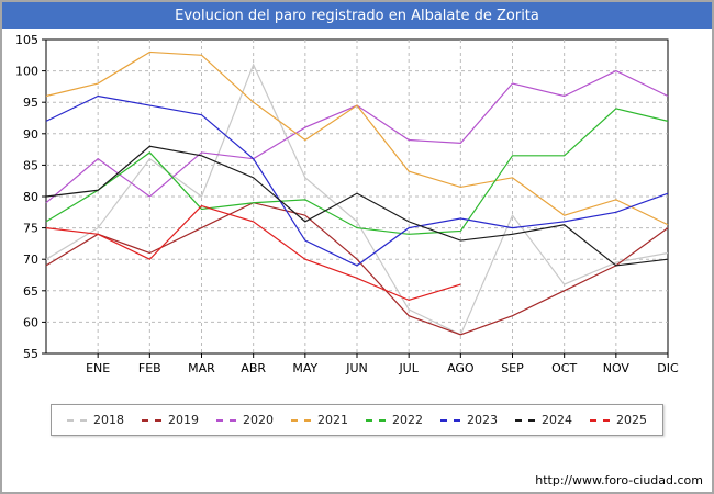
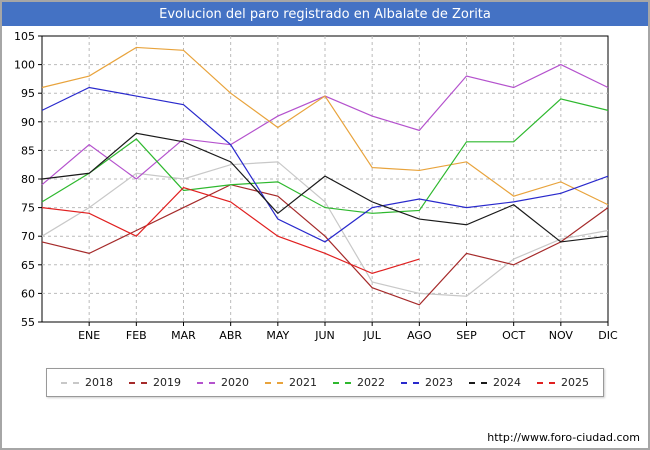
2019/ENE: 74 -> 67
2018/FEB: 86 -> 81
2018/ABR: 101 -> 82
2024/MAY: 76 -> 74
2020/JUL: 89 -> 91
2021/JUL: 84 -> 82
2018/AGO: 58 -> 60
2018/SEP: 77 -> 60
2019/SEP: 61 -> 67
2024/SEP: 74 -> 72
